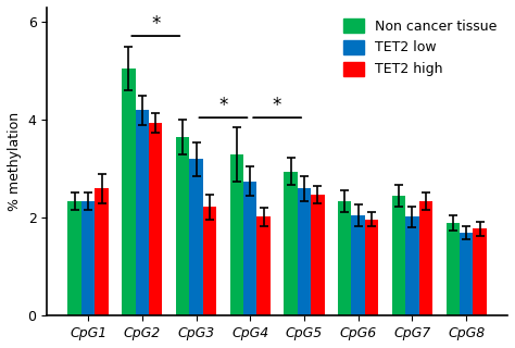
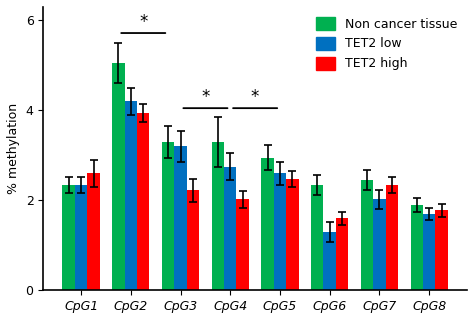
Non cancer tissue/CpG3: 3.65 -> 3.30
TET2 low/CpG6: 2.05 -> 1.30
TET2 high/CpG6: 1.97 -> 1.60
